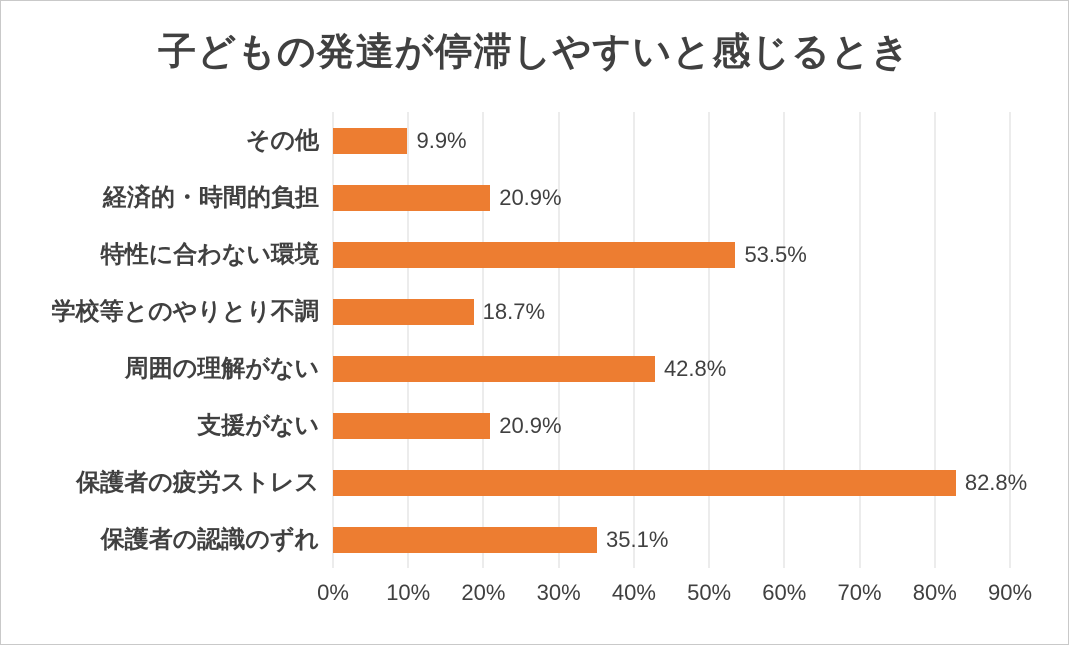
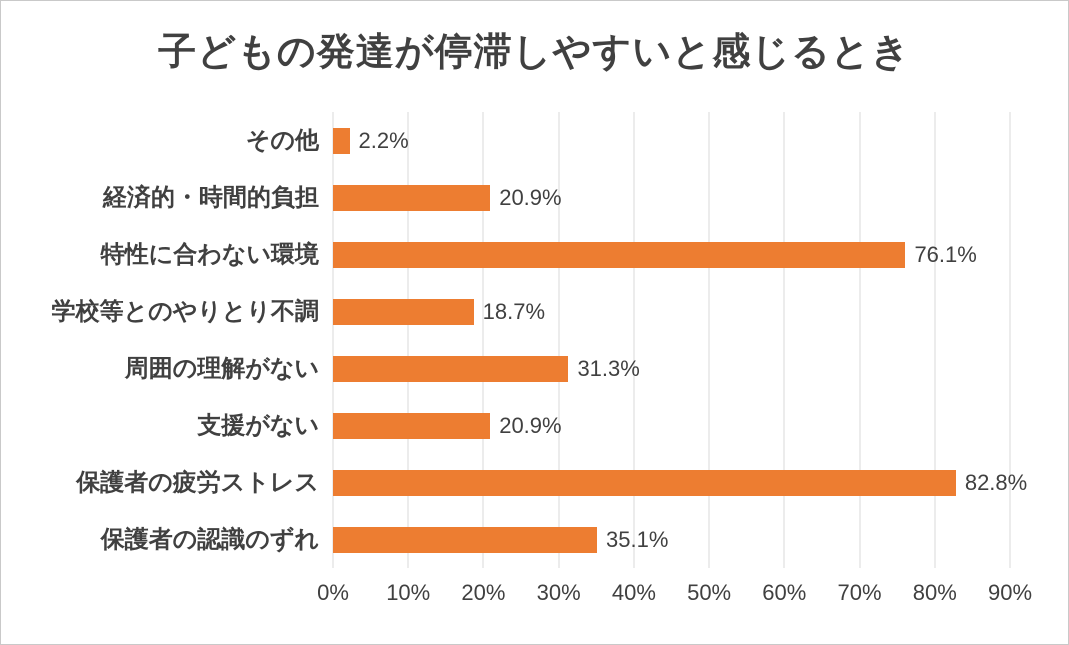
その他: 9.9% -> 2.2%
特性に合わない環境: 53.5% -> 76.1%
周囲の理解がない: 42.8% -> 31.3%
